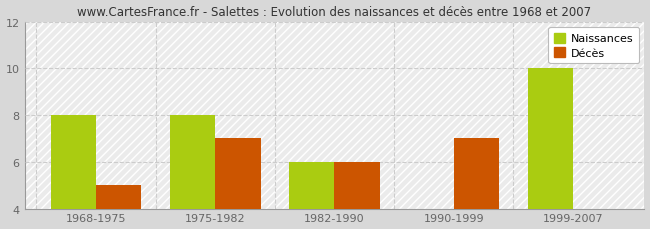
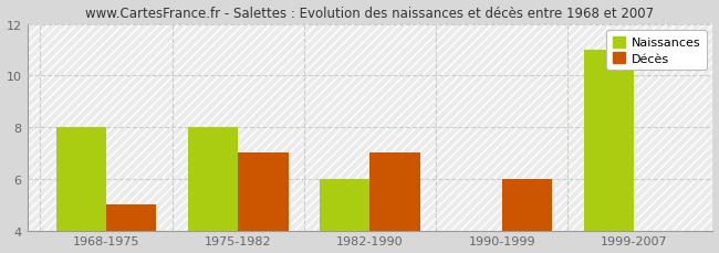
Décès/1982-1990: 6 -> 7
Décès/1990-1999: 7 -> 6
Naissances/1999-2007: 10 -> 11
